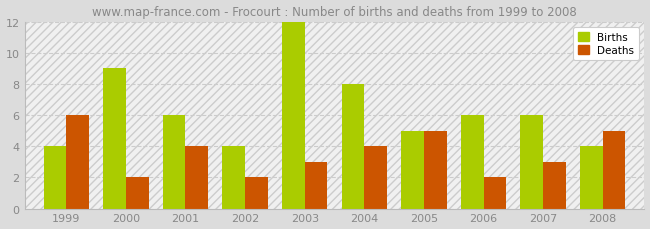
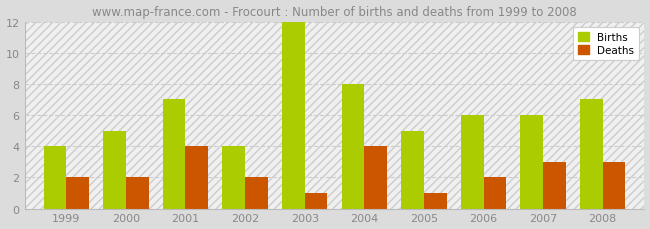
Deaths/1999: 6 -> 2
Births/2000: 9 -> 5
Births/2001: 6 -> 7
Deaths/2003: 3 -> 1
Deaths/2005: 5 -> 1
Births/2008: 4 -> 7
Deaths/2008: 5 -> 3
